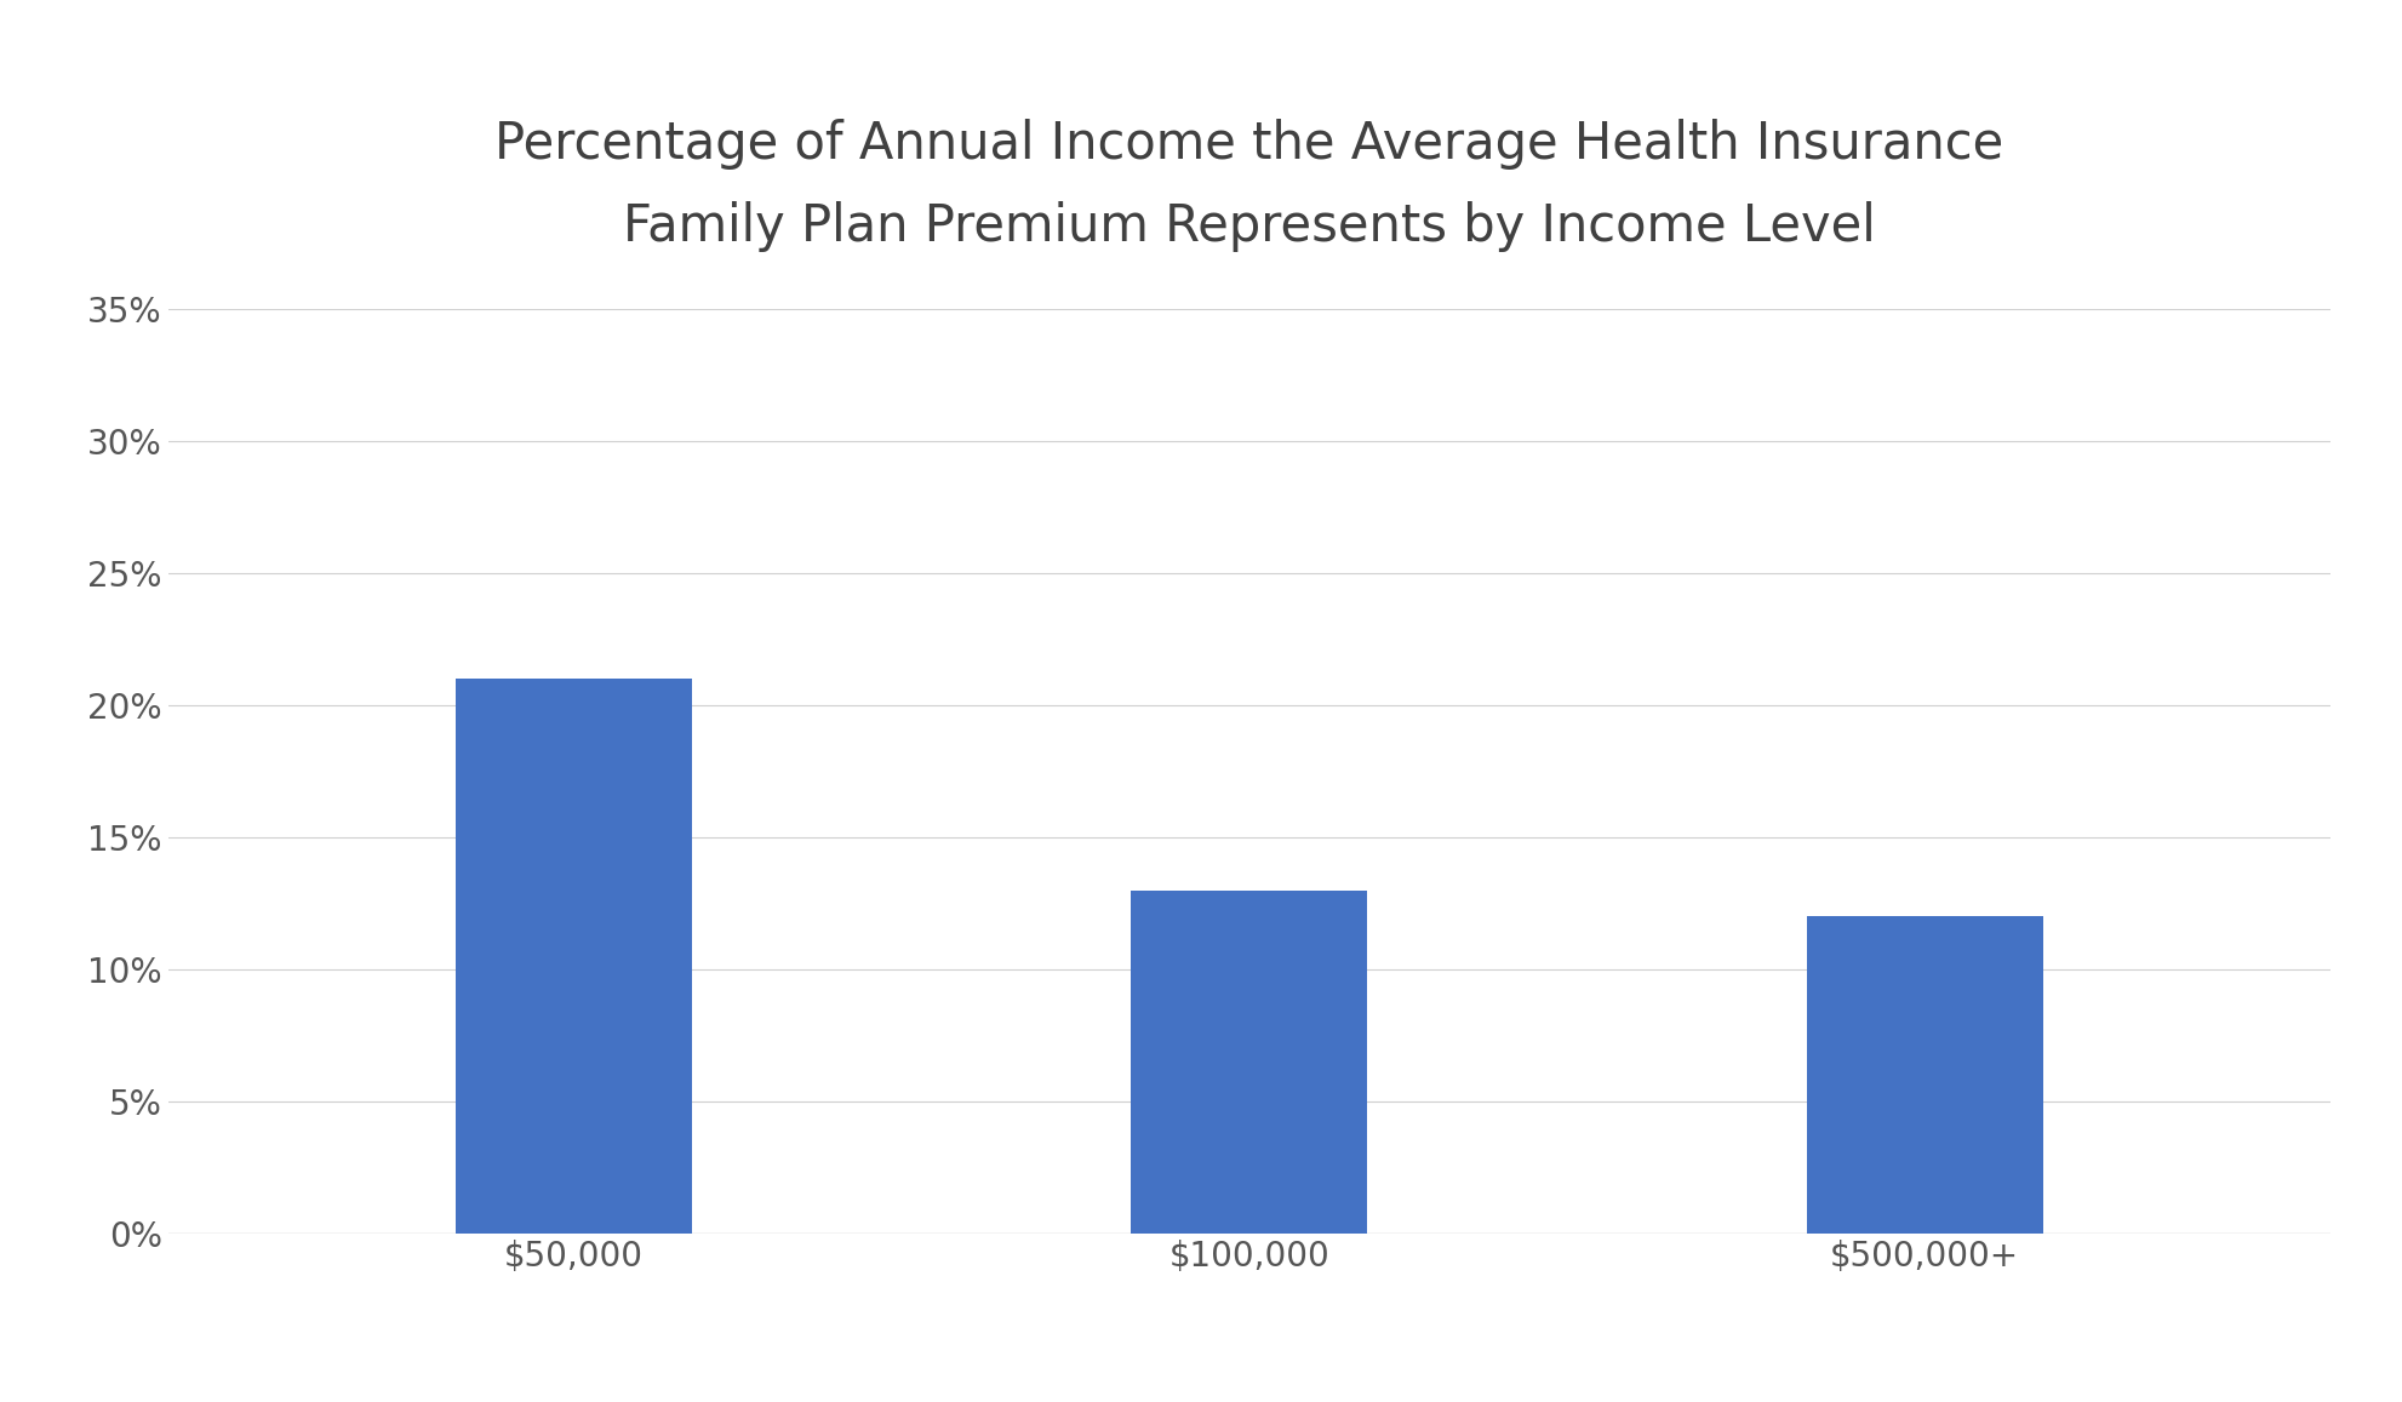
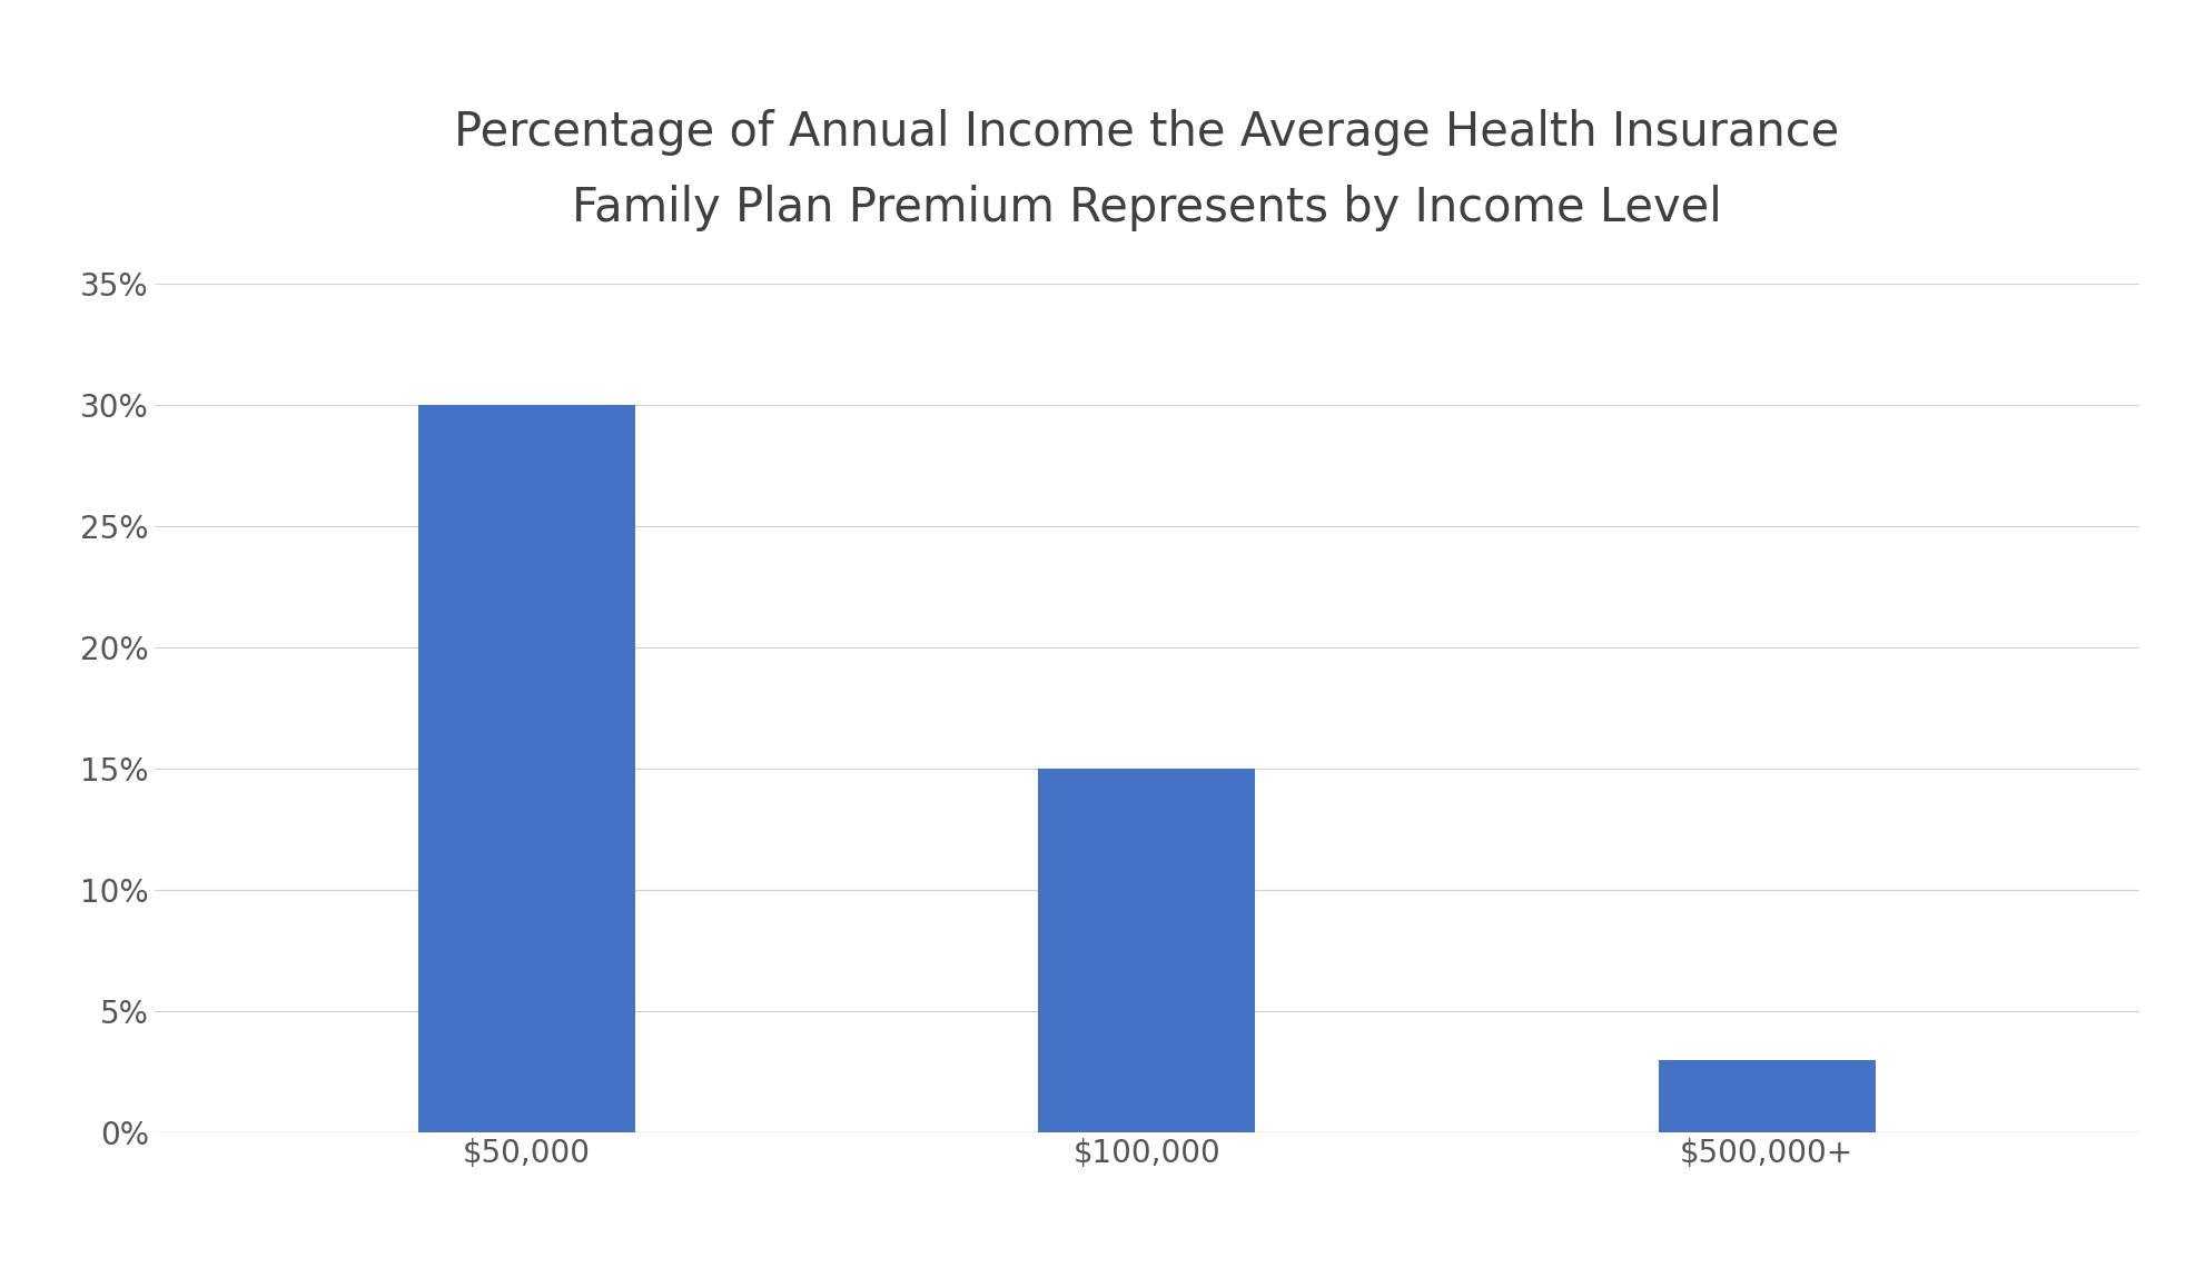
$50,000: 21% -> 30%
$100,000: 13% -> 15%
$500,000+: 12% -> 3%
